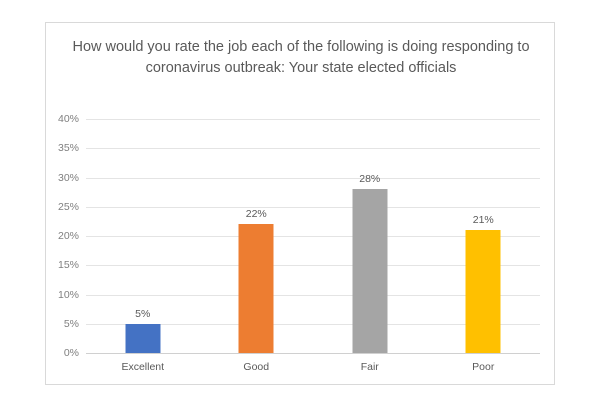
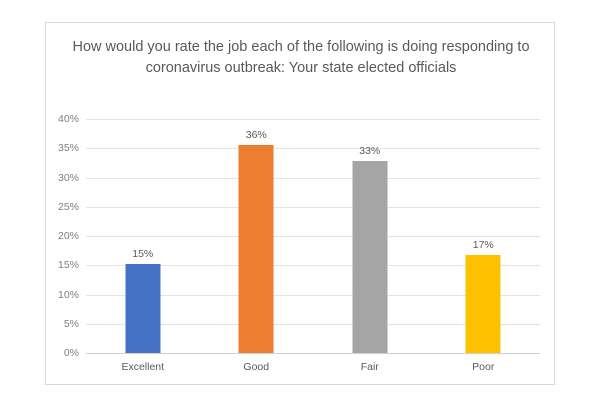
Excellent: 5% -> 15%
Good: 22% -> 36%
Fair: 28% -> 33%
Poor: 21% -> 17%
